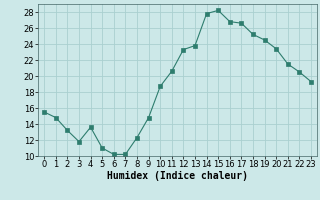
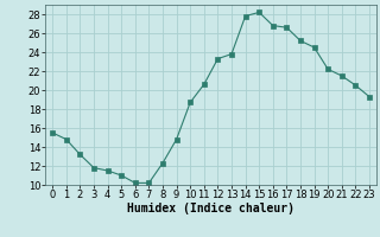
4: 13.6 -> 11.5
20: 23.4 -> 22.2
